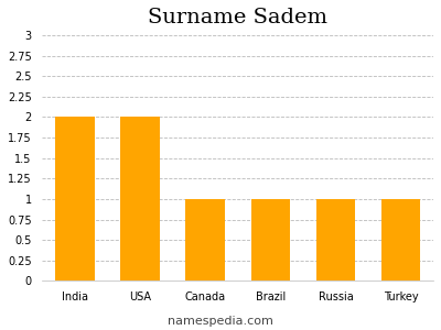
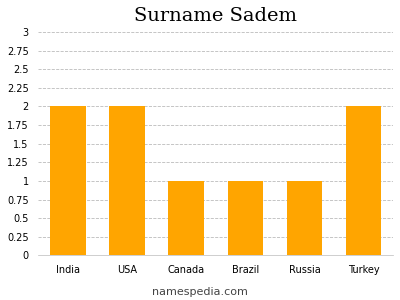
Turkey: 1 -> 2
